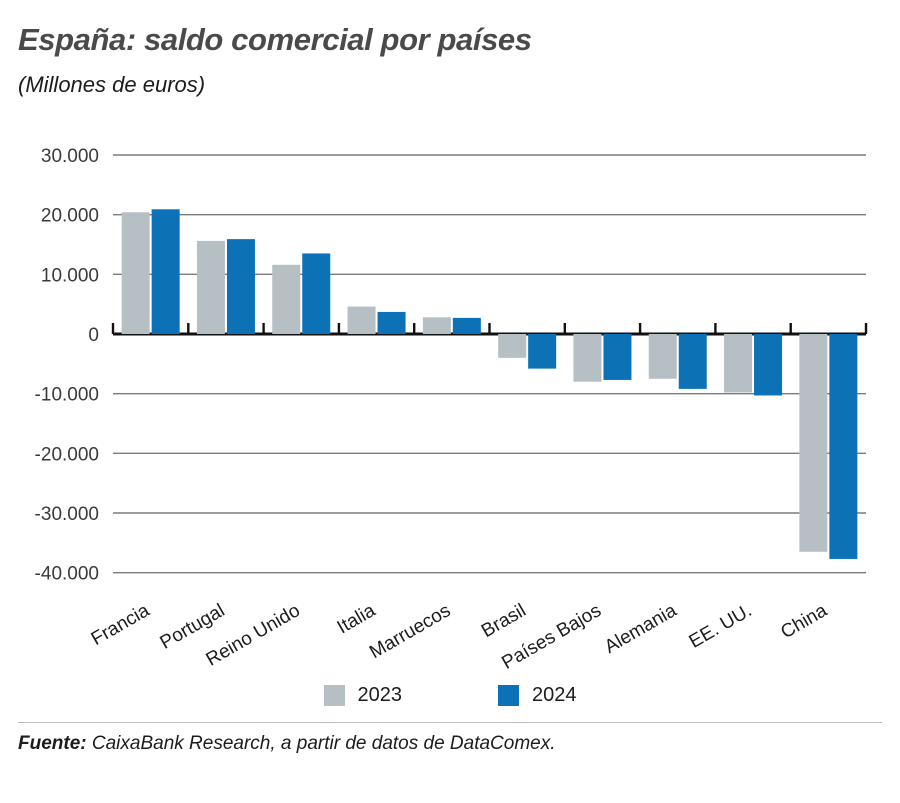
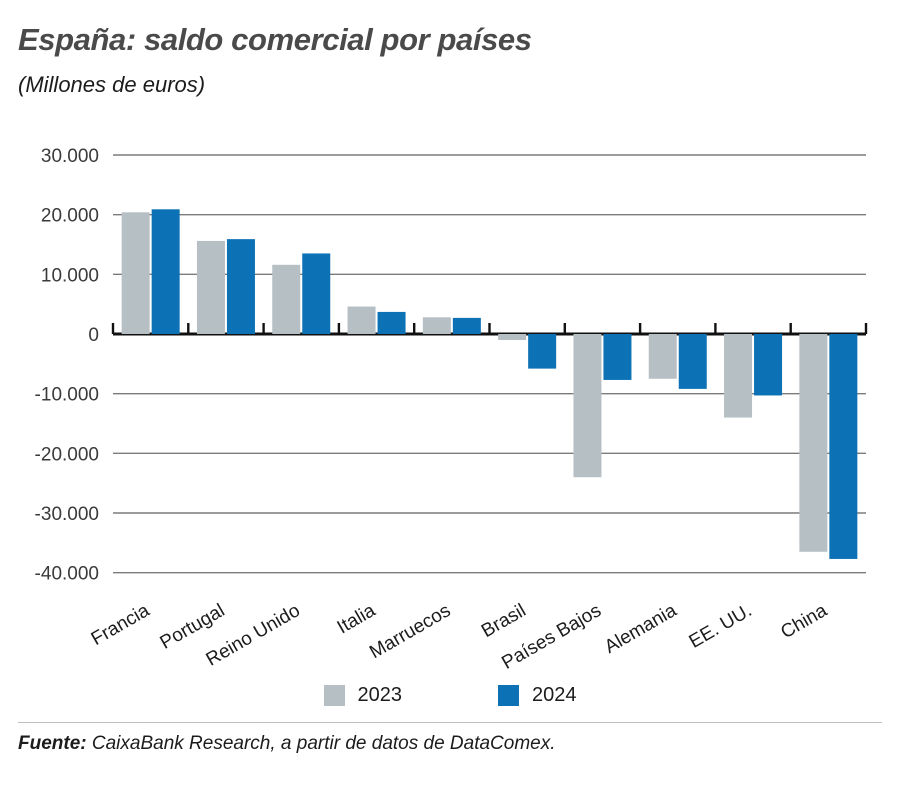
2023/Brasil: -4000 -> -1000
2023/Países Bajos: -8000 -> -24000
2023/EE. UU.: -10000 -> -14000
